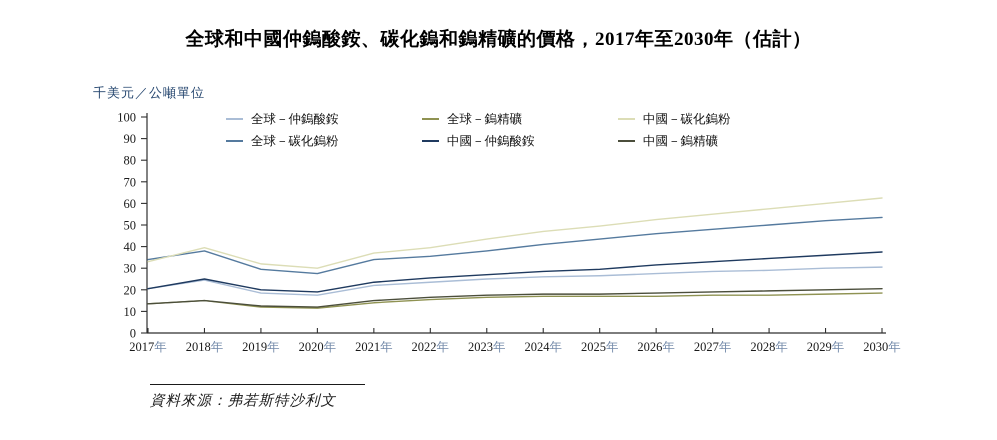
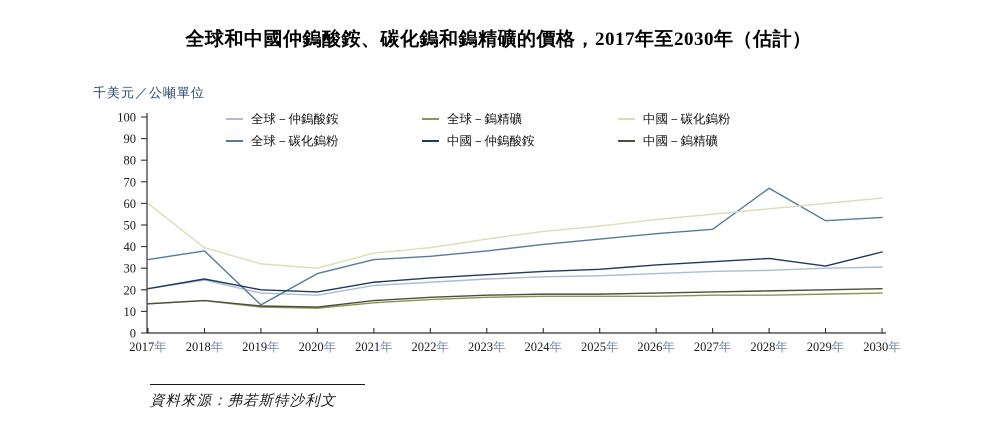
中國－碳化鎢粉/2017: 33 -> 60
全球－碳化鎢粉/2019: 30 -> 13
全球－碳化鎢粉/2028: 50 -> 67
中國－仲鎢酸銨/2029: 36 -> 31
